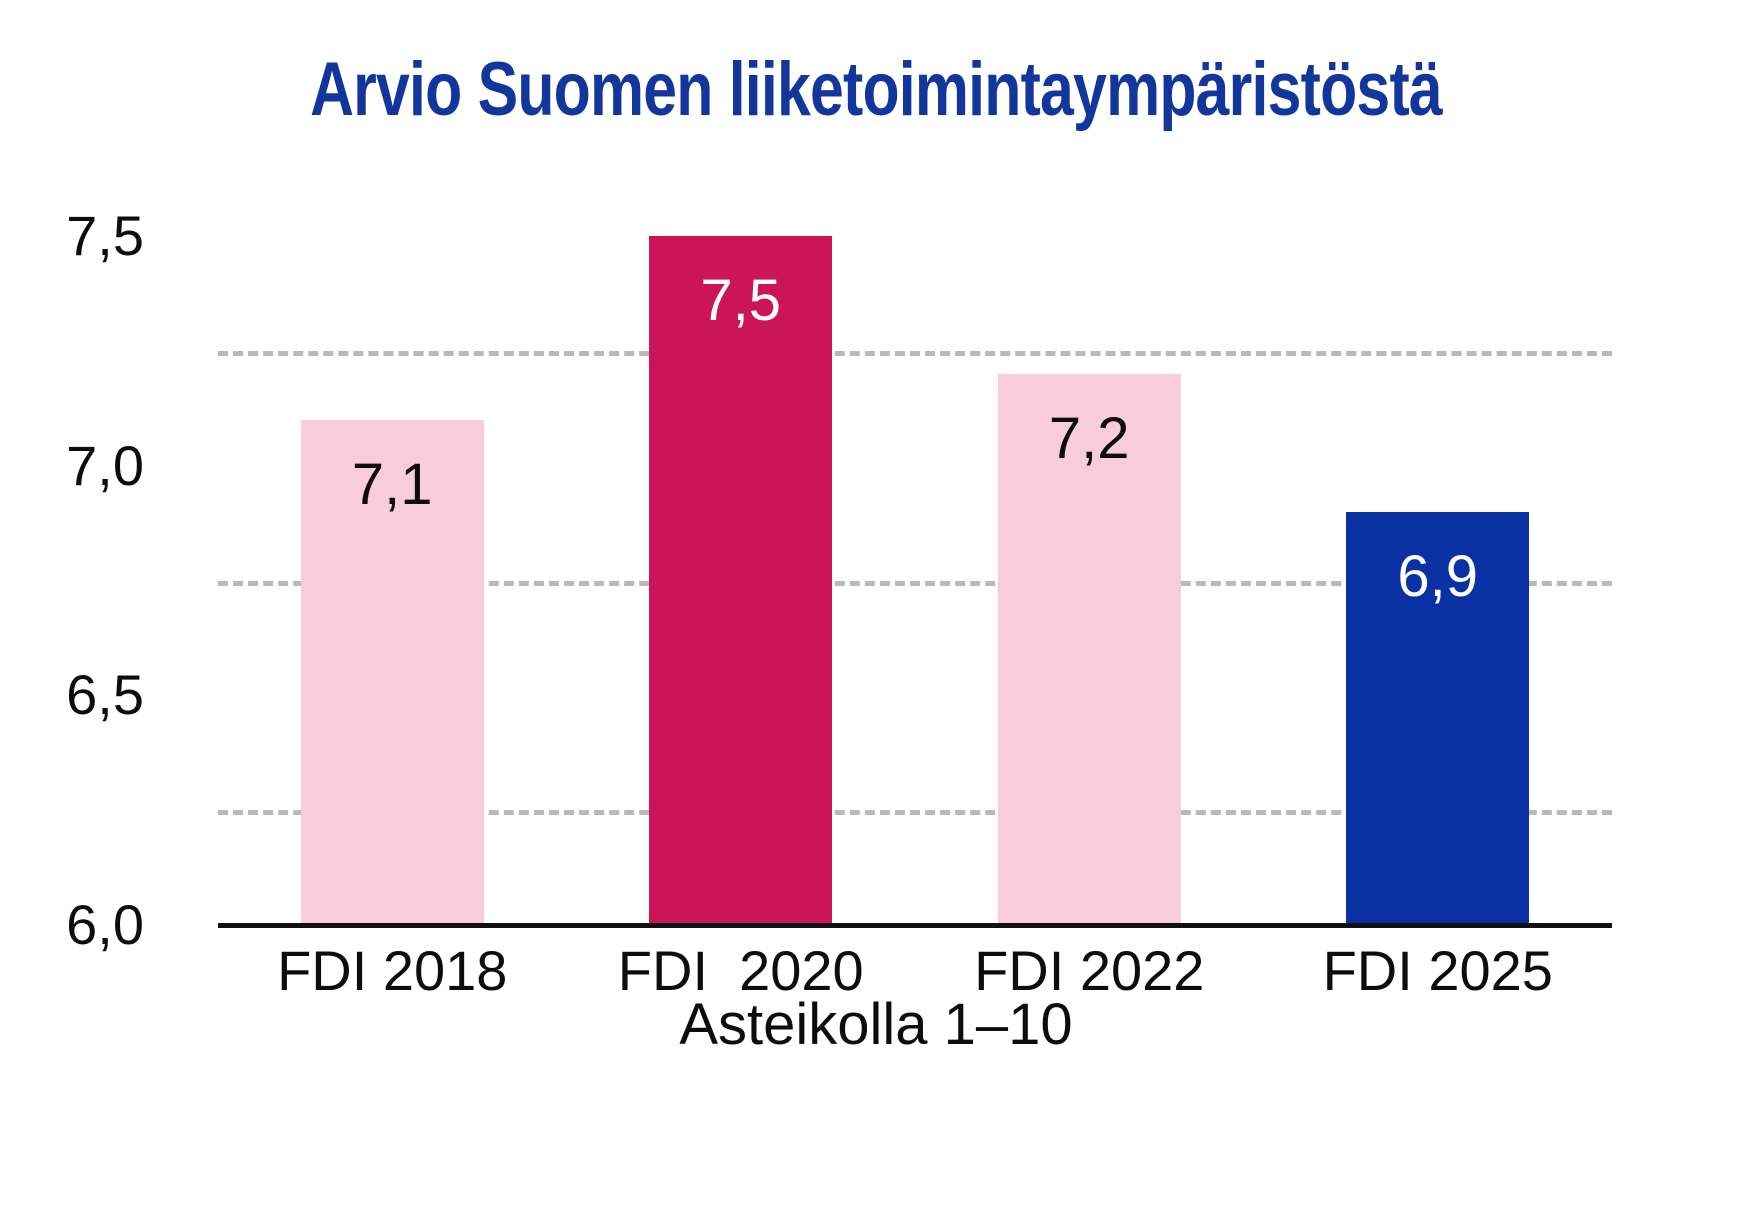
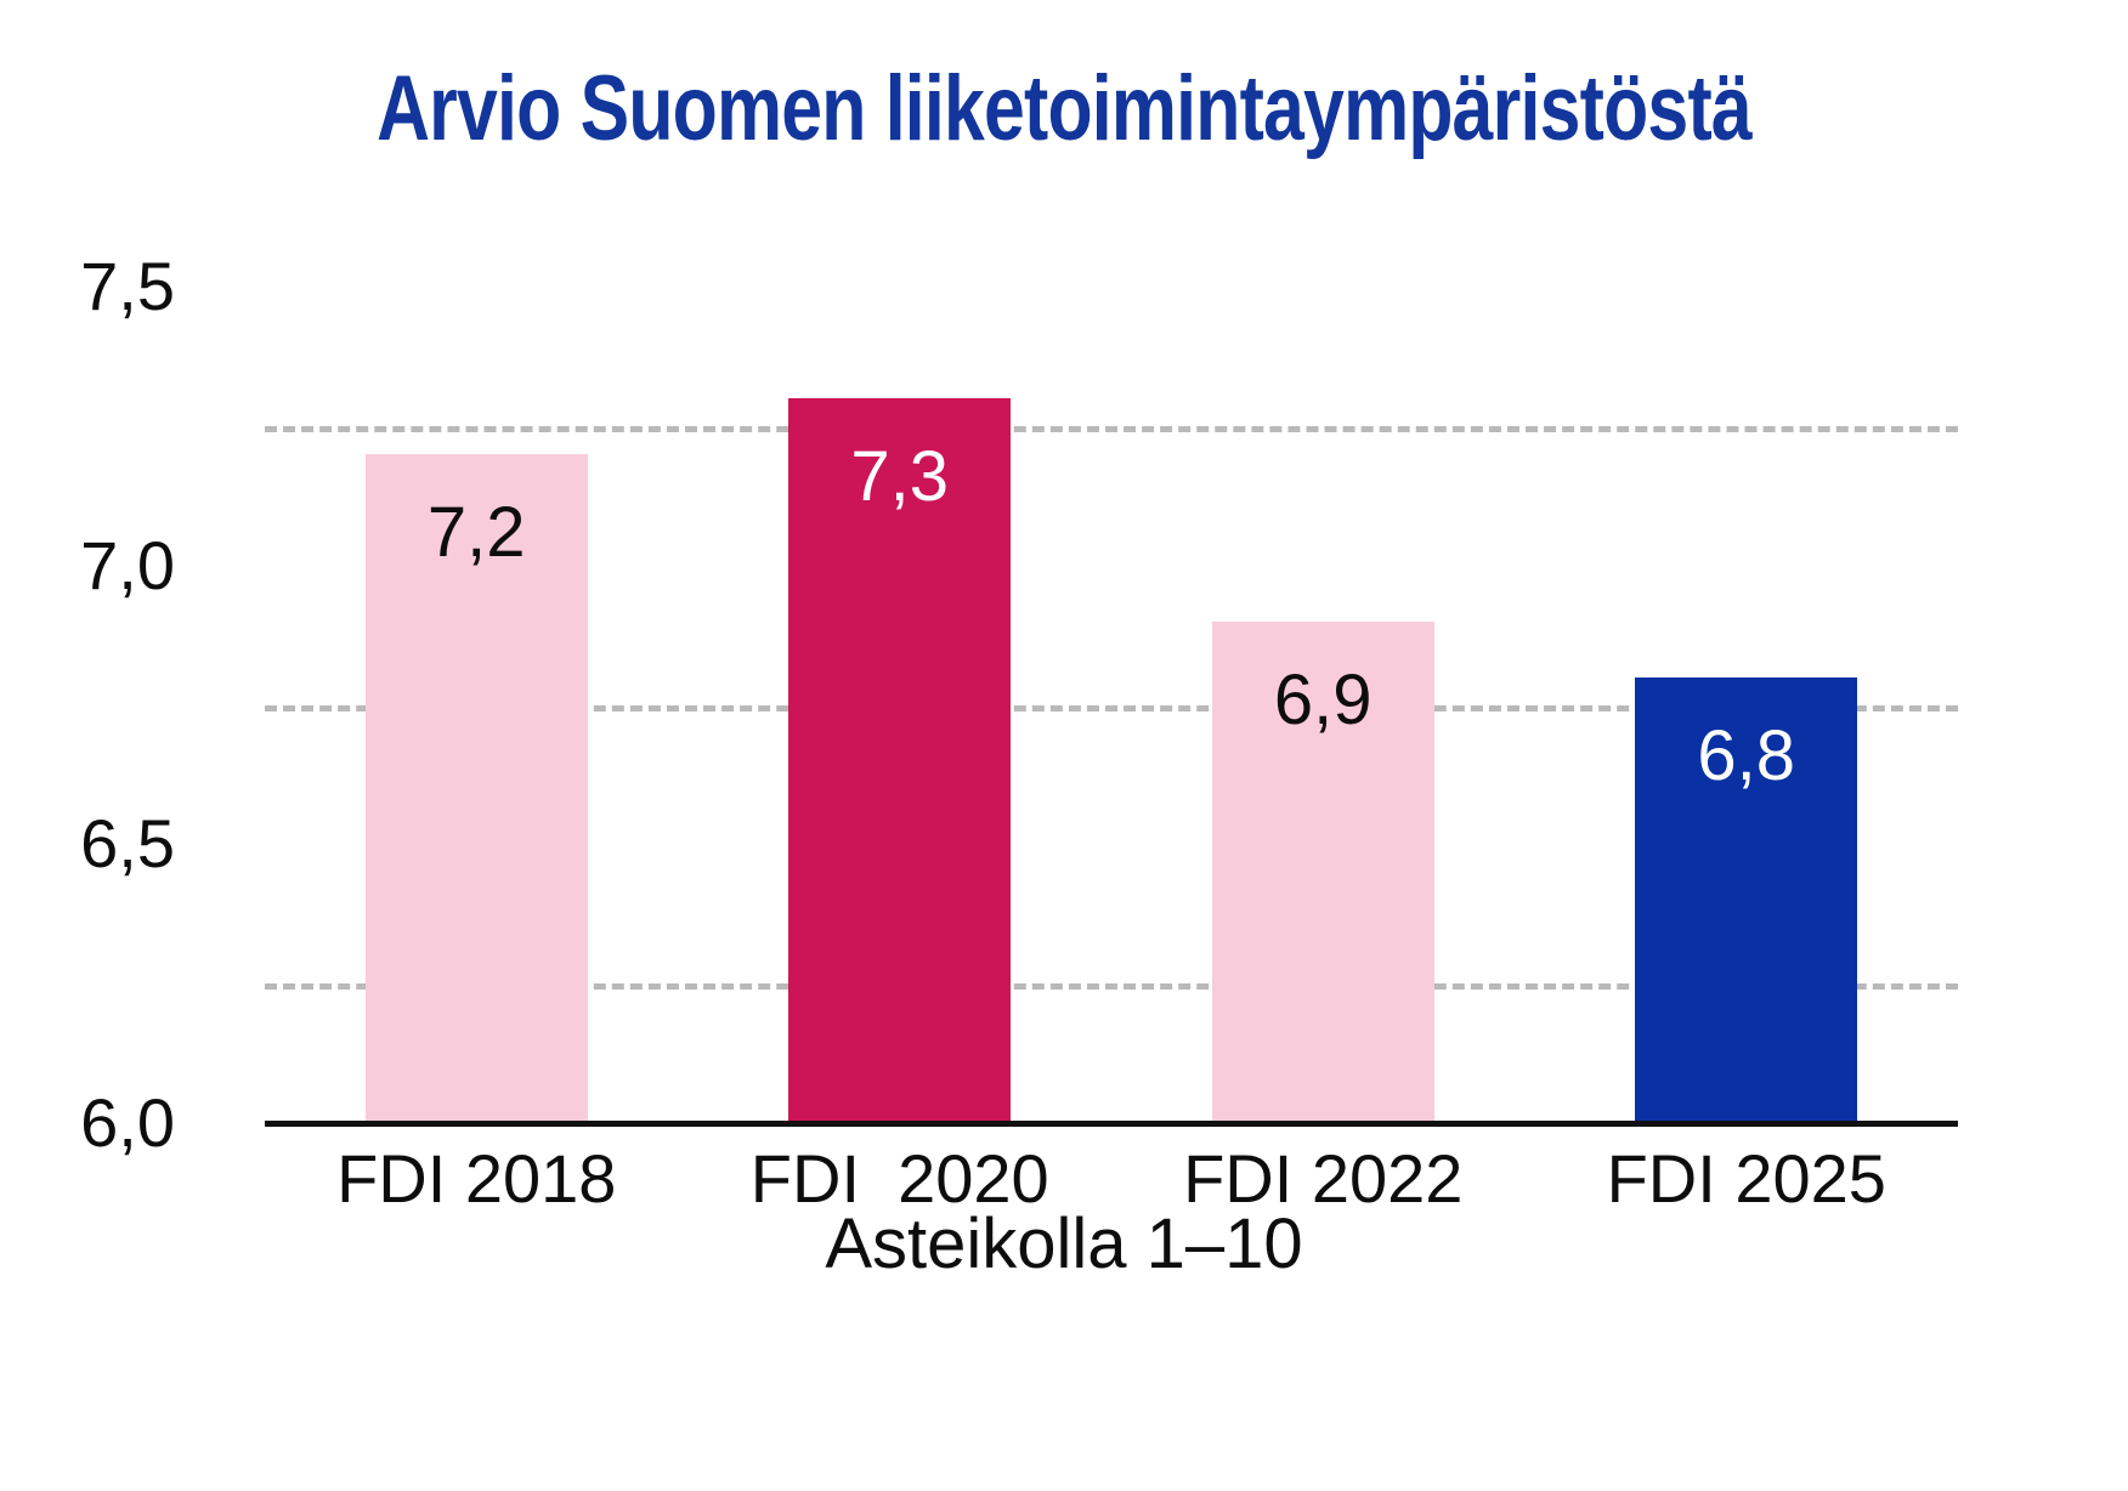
FDI 2018: 7,1 -> 7,2
FDI 2020: 7,5 -> 7,3
FDI 2022: 7,2 -> 6,9
FDI 2025: 6,9 -> 6,8
